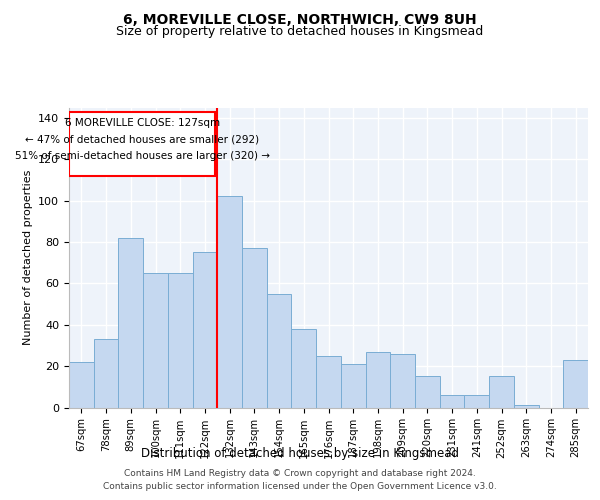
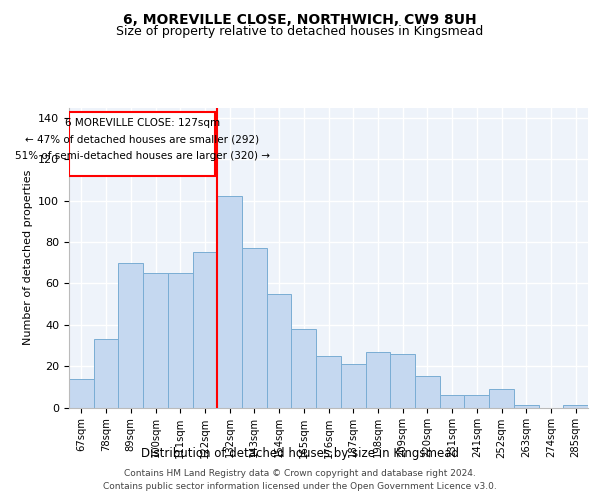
67sqm: 22 -> 14
89sqm: 82 -> 70
252sqm: 15 -> 9
285sqm: 23 -> 1
